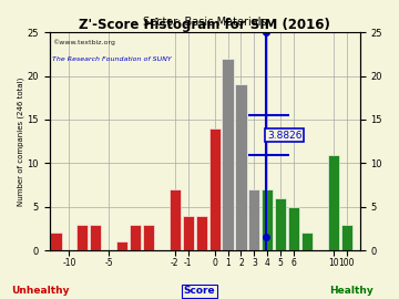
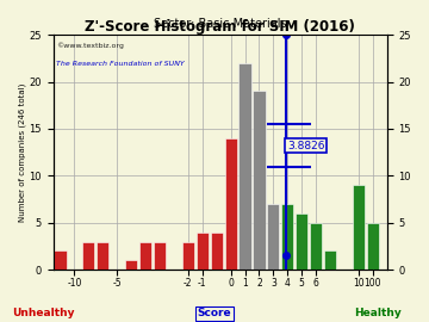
-2: 7 -> 3
10: 11 -> 9
100: 3 -> 5
